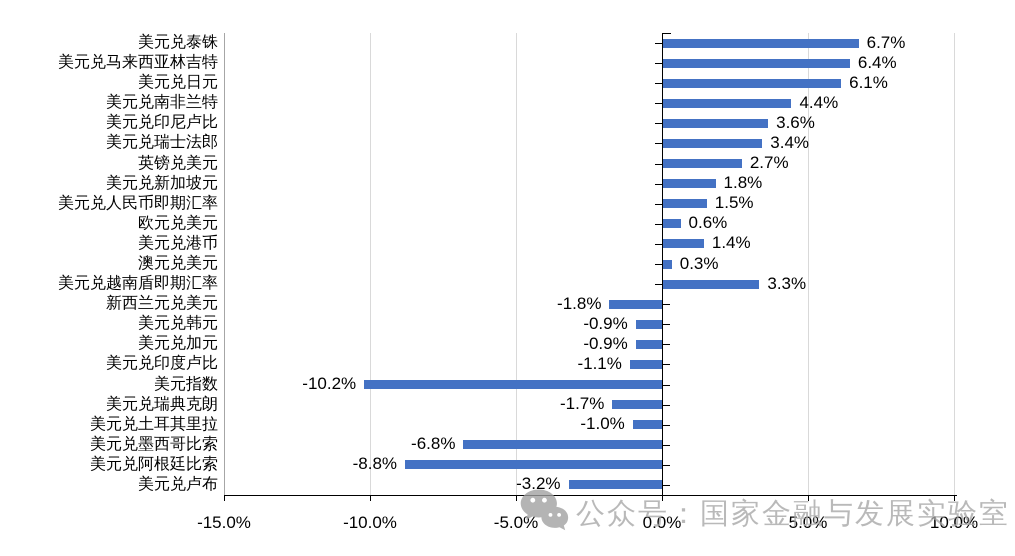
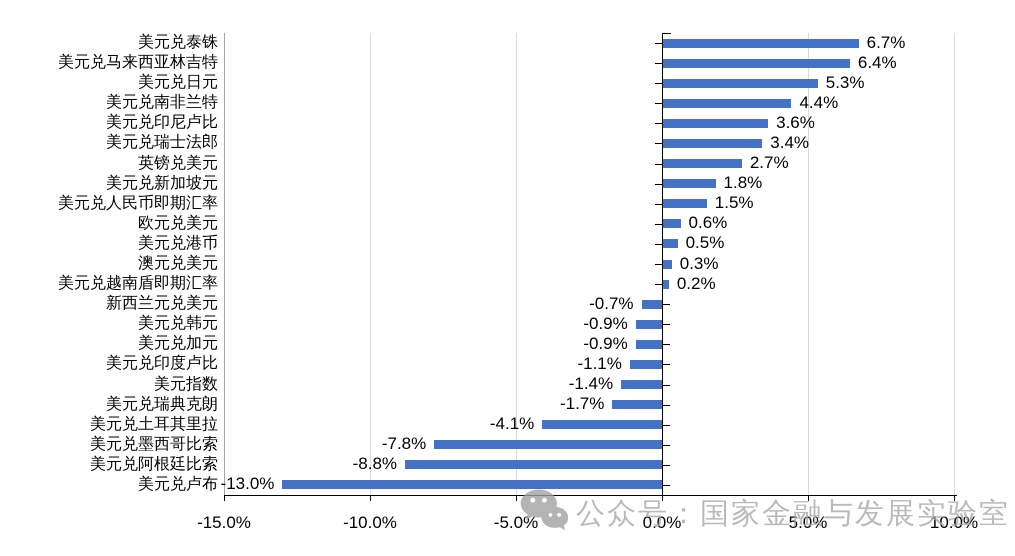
美元兑日元: 6.1% -> 5.3%
美元兑港币: 1.4% -> 0.5%
美元兑越南盾即期汇率: 3.3% -> 0.2%
新西兰元兑美元: -1.8% -> -0.7%
美元指数: -10.2% -> -1.4%
美元兑土耳其里拉: -1.0% -> -4.1%
美元兑墨西哥比索: -6.8% -> -7.8%
美元兑卢布: -3.2% -> -13.0%
